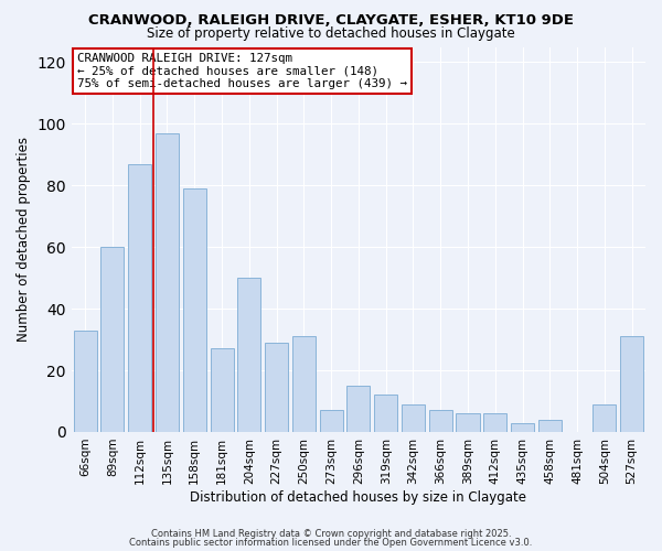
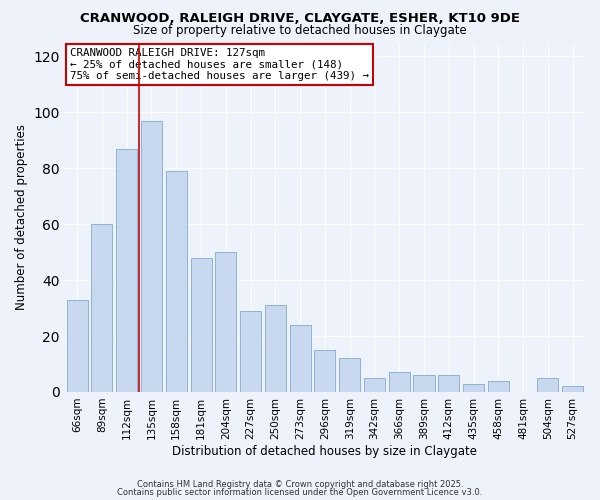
181sqm: 27 -> 48
273sqm: 7 -> 24
342sqm: 9 -> 5
504sqm: 9 -> 5
527sqm: 31 -> 2
